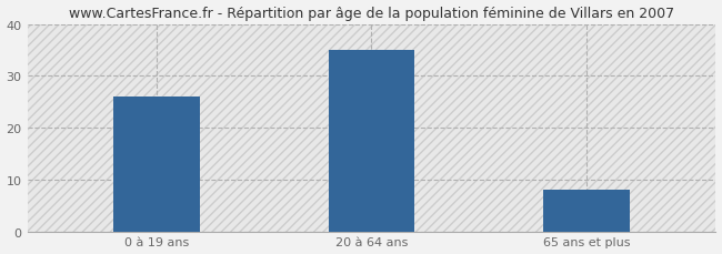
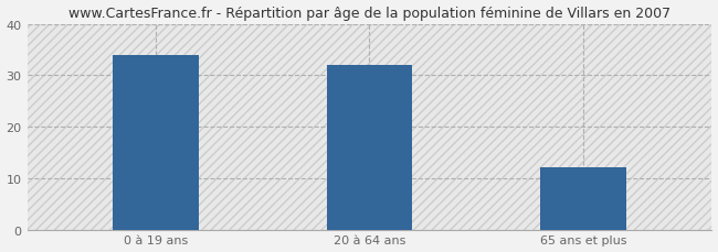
0 à 19 ans: 26 -> 34
20 à 64 ans: 35 -> 32
65 ans et plus: 8 -> 12
